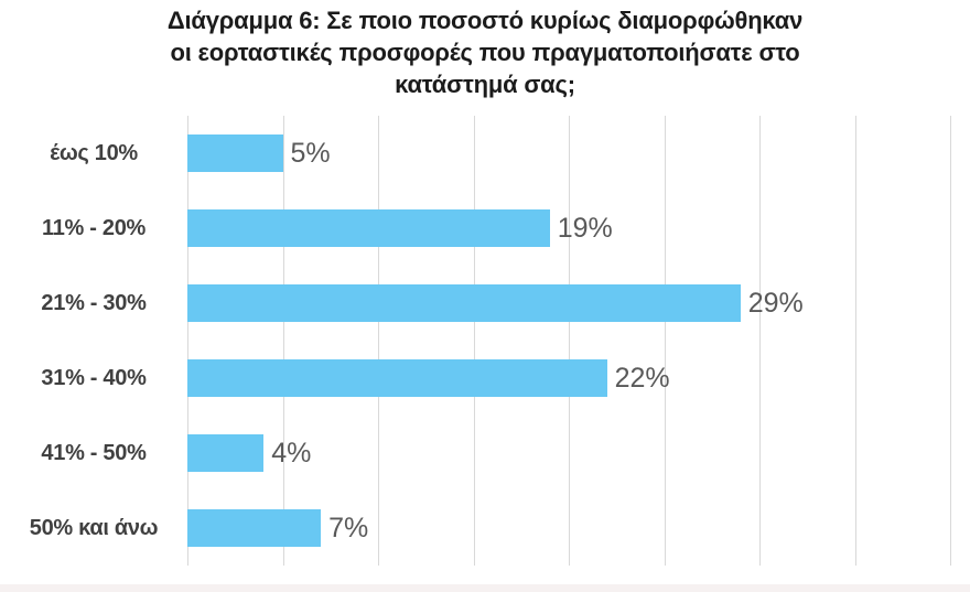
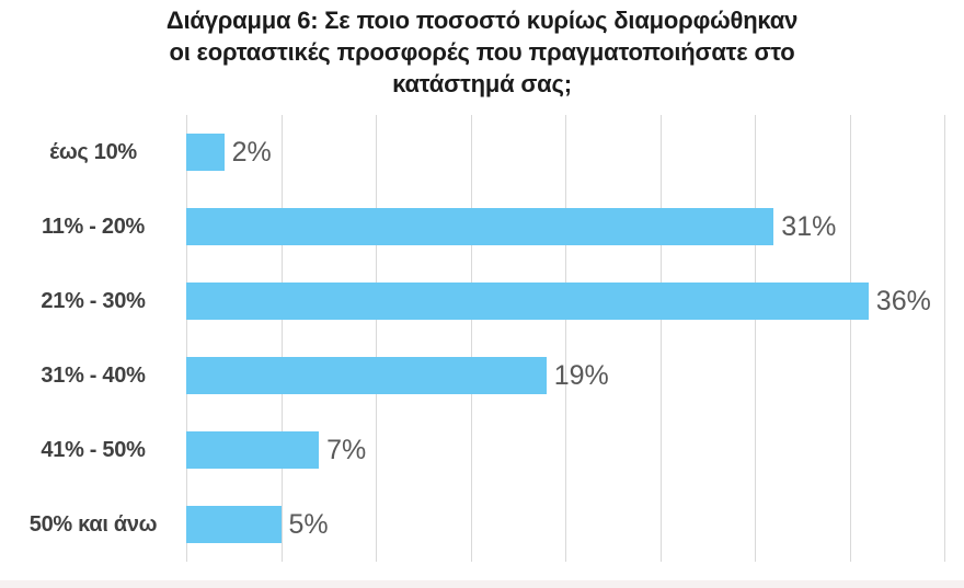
έως 10%: 5% -> 2%
11% - 20%: 19% -> 31%
21% - 30%: 29% -> 36%
31% - 40%: 22% -> 19%
41% - 50%: 4% -> 7%
50% και άνω: 7% -> 5%
